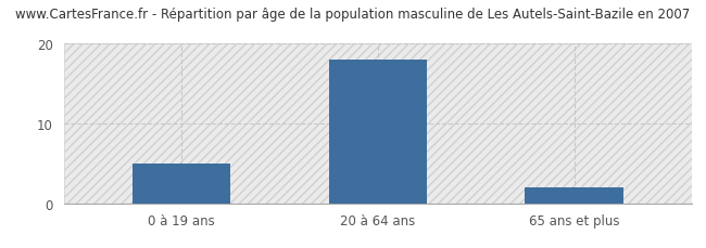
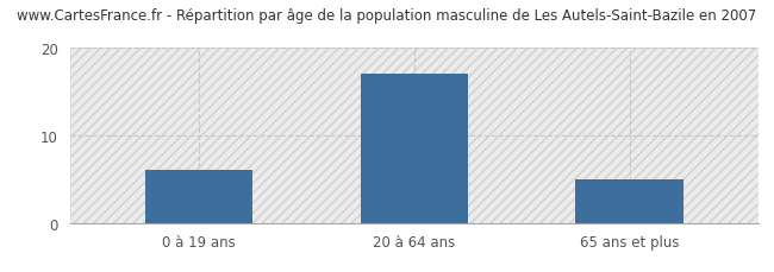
0 à 19 ans: 5 -> 6
20 à 64 ans: 18 -> 17
65 ans et plus: 2 -> 5
